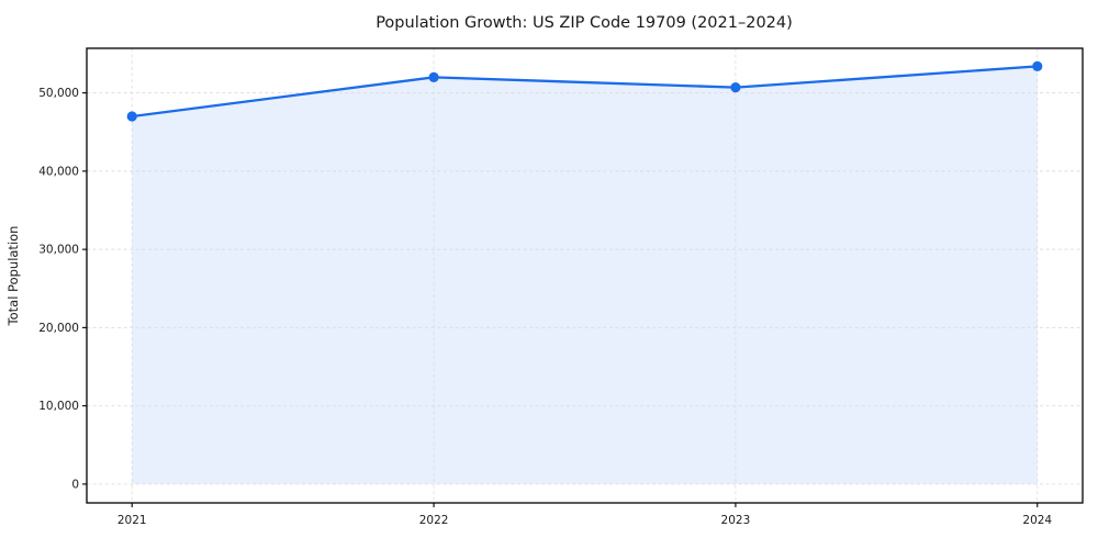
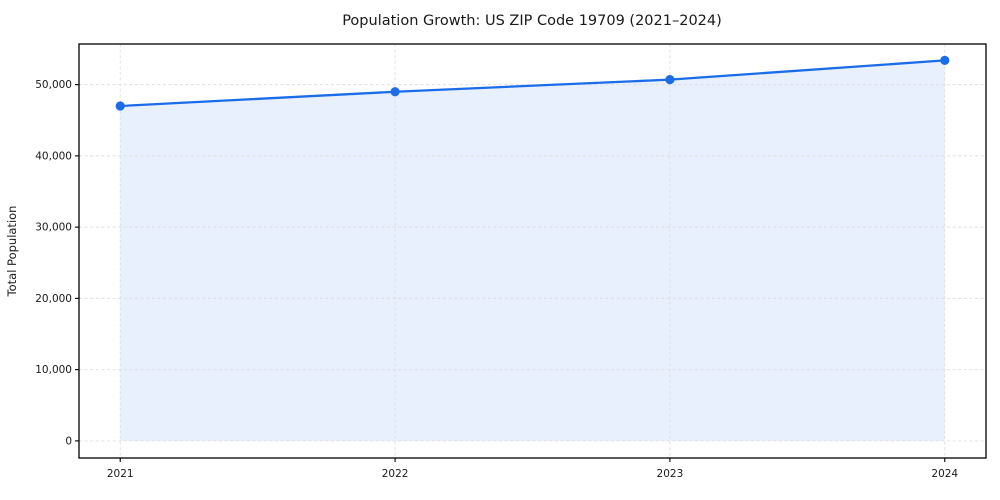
2022: 52000 -> 49000
